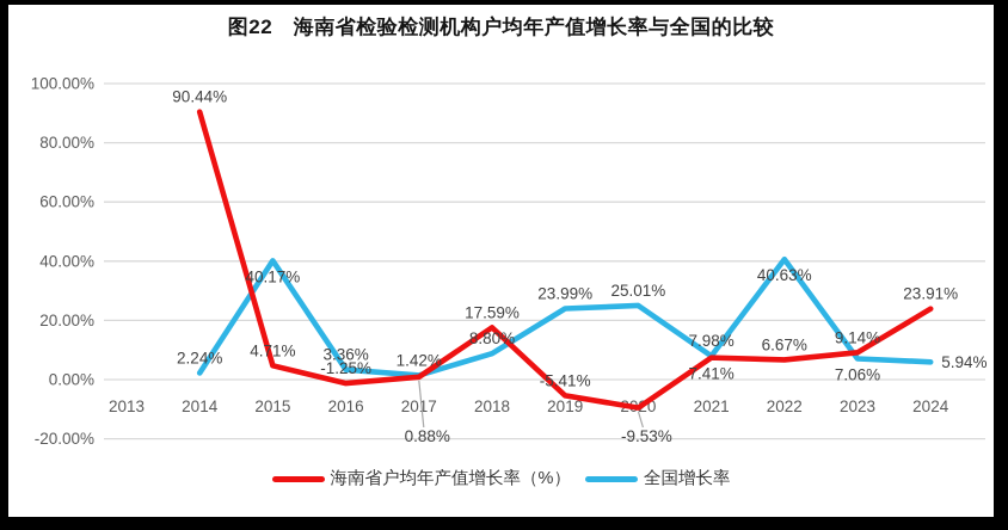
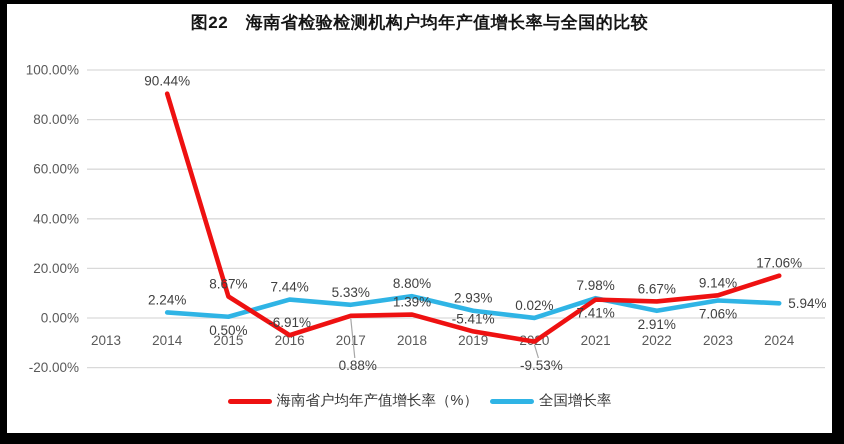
海南省户均年产值增长率（%）/2015: 4.71% -> 8.67%
全国增长率/2015: 40.17% -> 0.50%
海南省户均年产值增长率（%）/2016: -1.25% -> -6.91%
全国增长率/2016: 3.36% -> 7.44%
全国增长率/2017: 1.42% -> 5.33%
海南省户均年产值增长率（%）/2018: 17.59% -> 1.39%
全国增长率/2019: 23.99% -> 2.93%
全国增长率/2020: 25.01% -> 0.02%
全国增长率/2022: 40.63% -> 2.91%
海南省户均年产值增长率（%）/2024: 23.91% -> 17.06%
